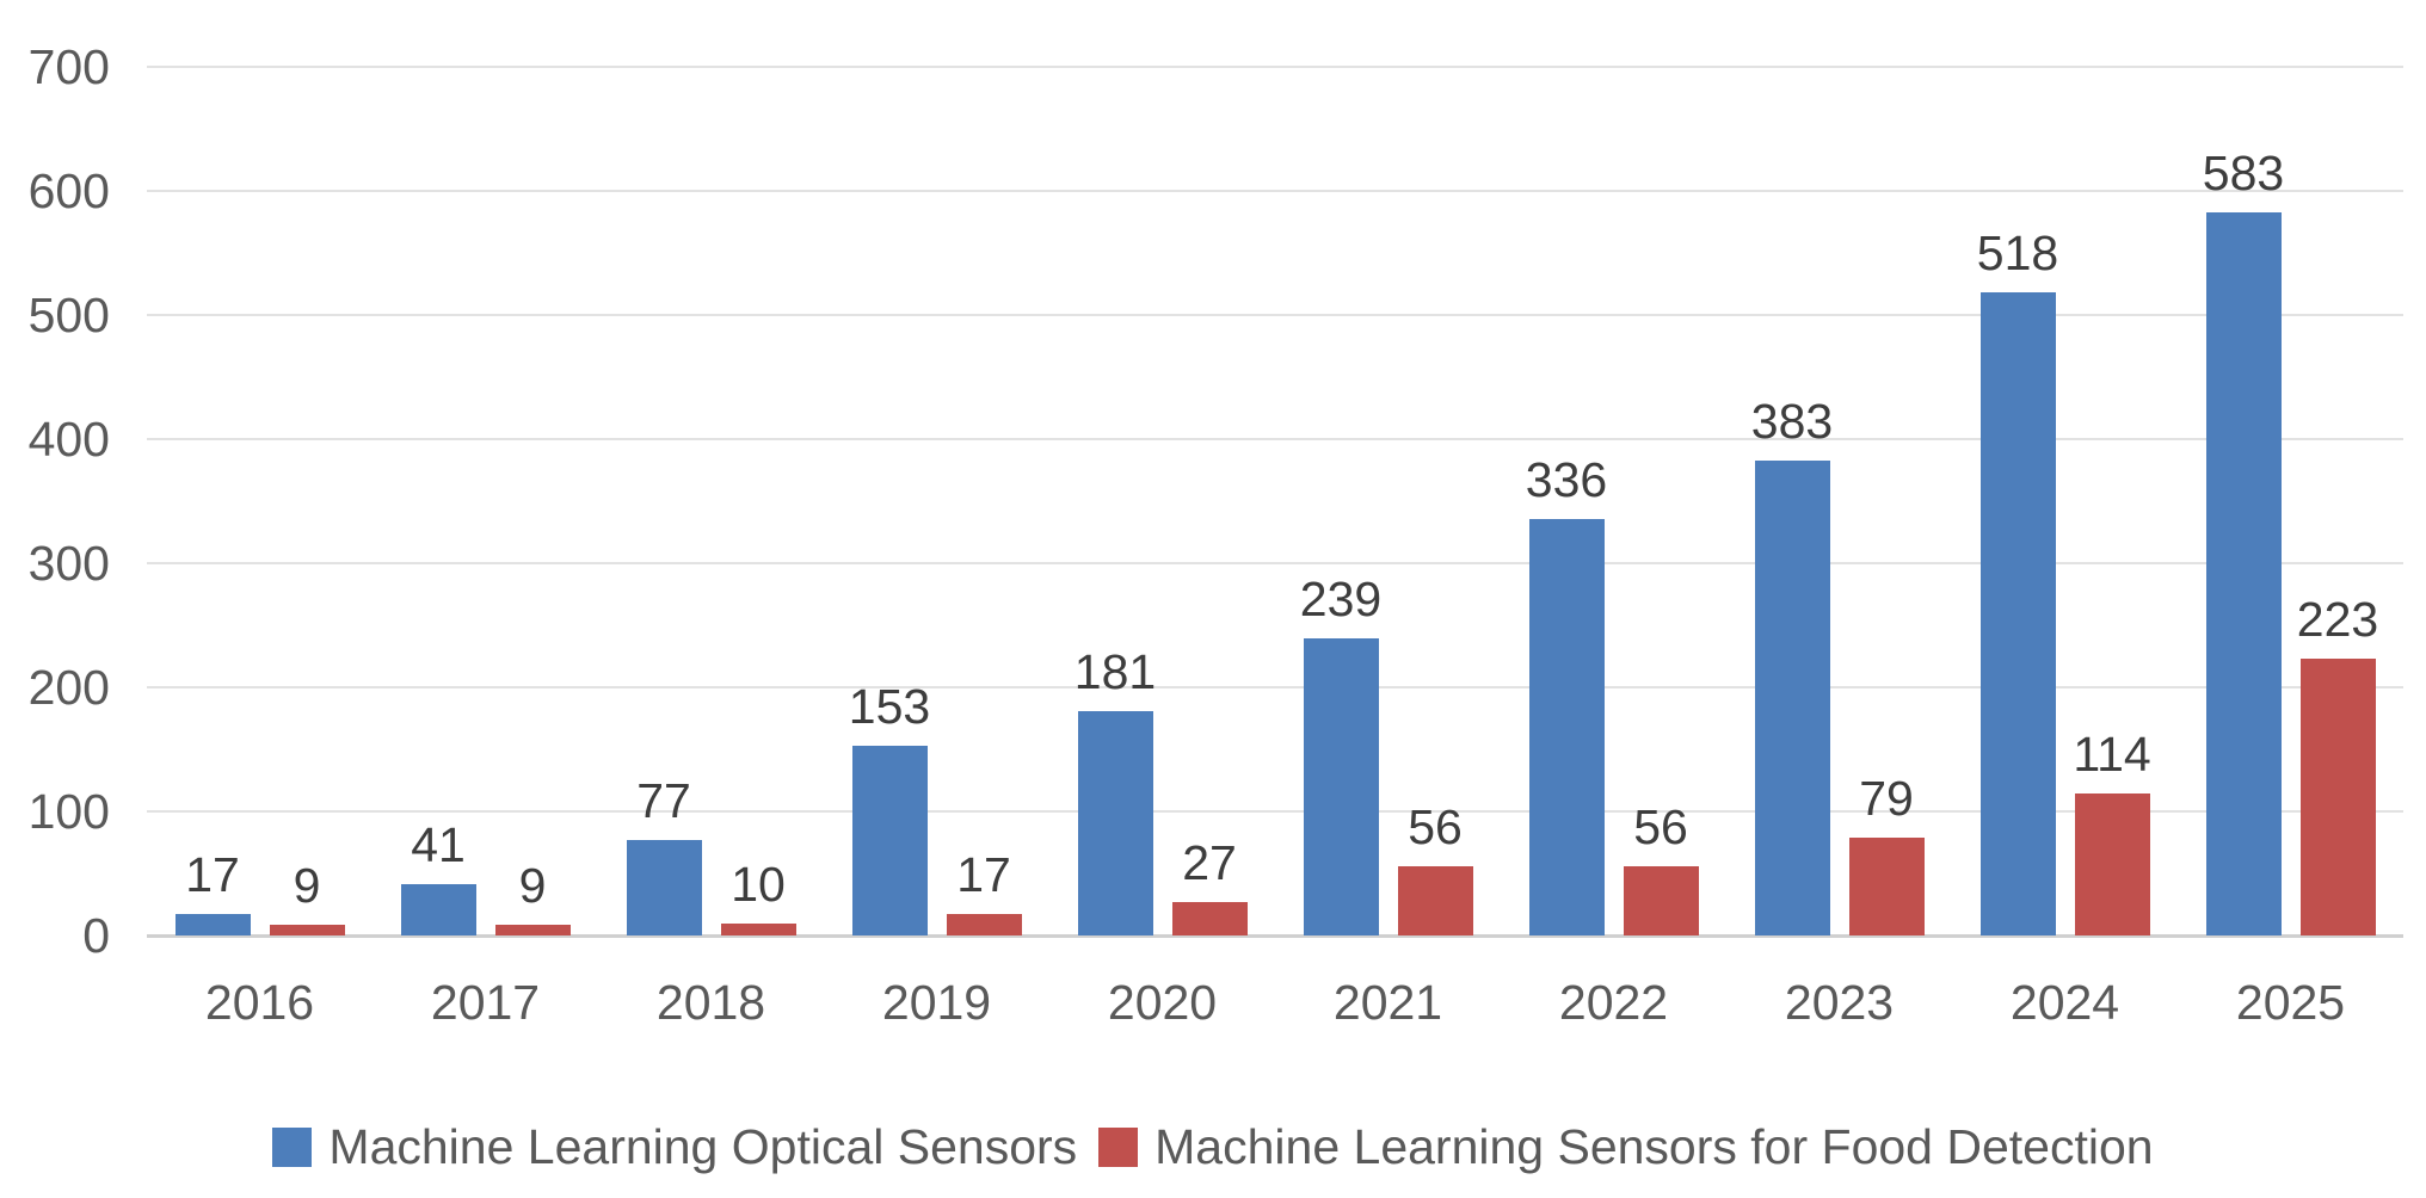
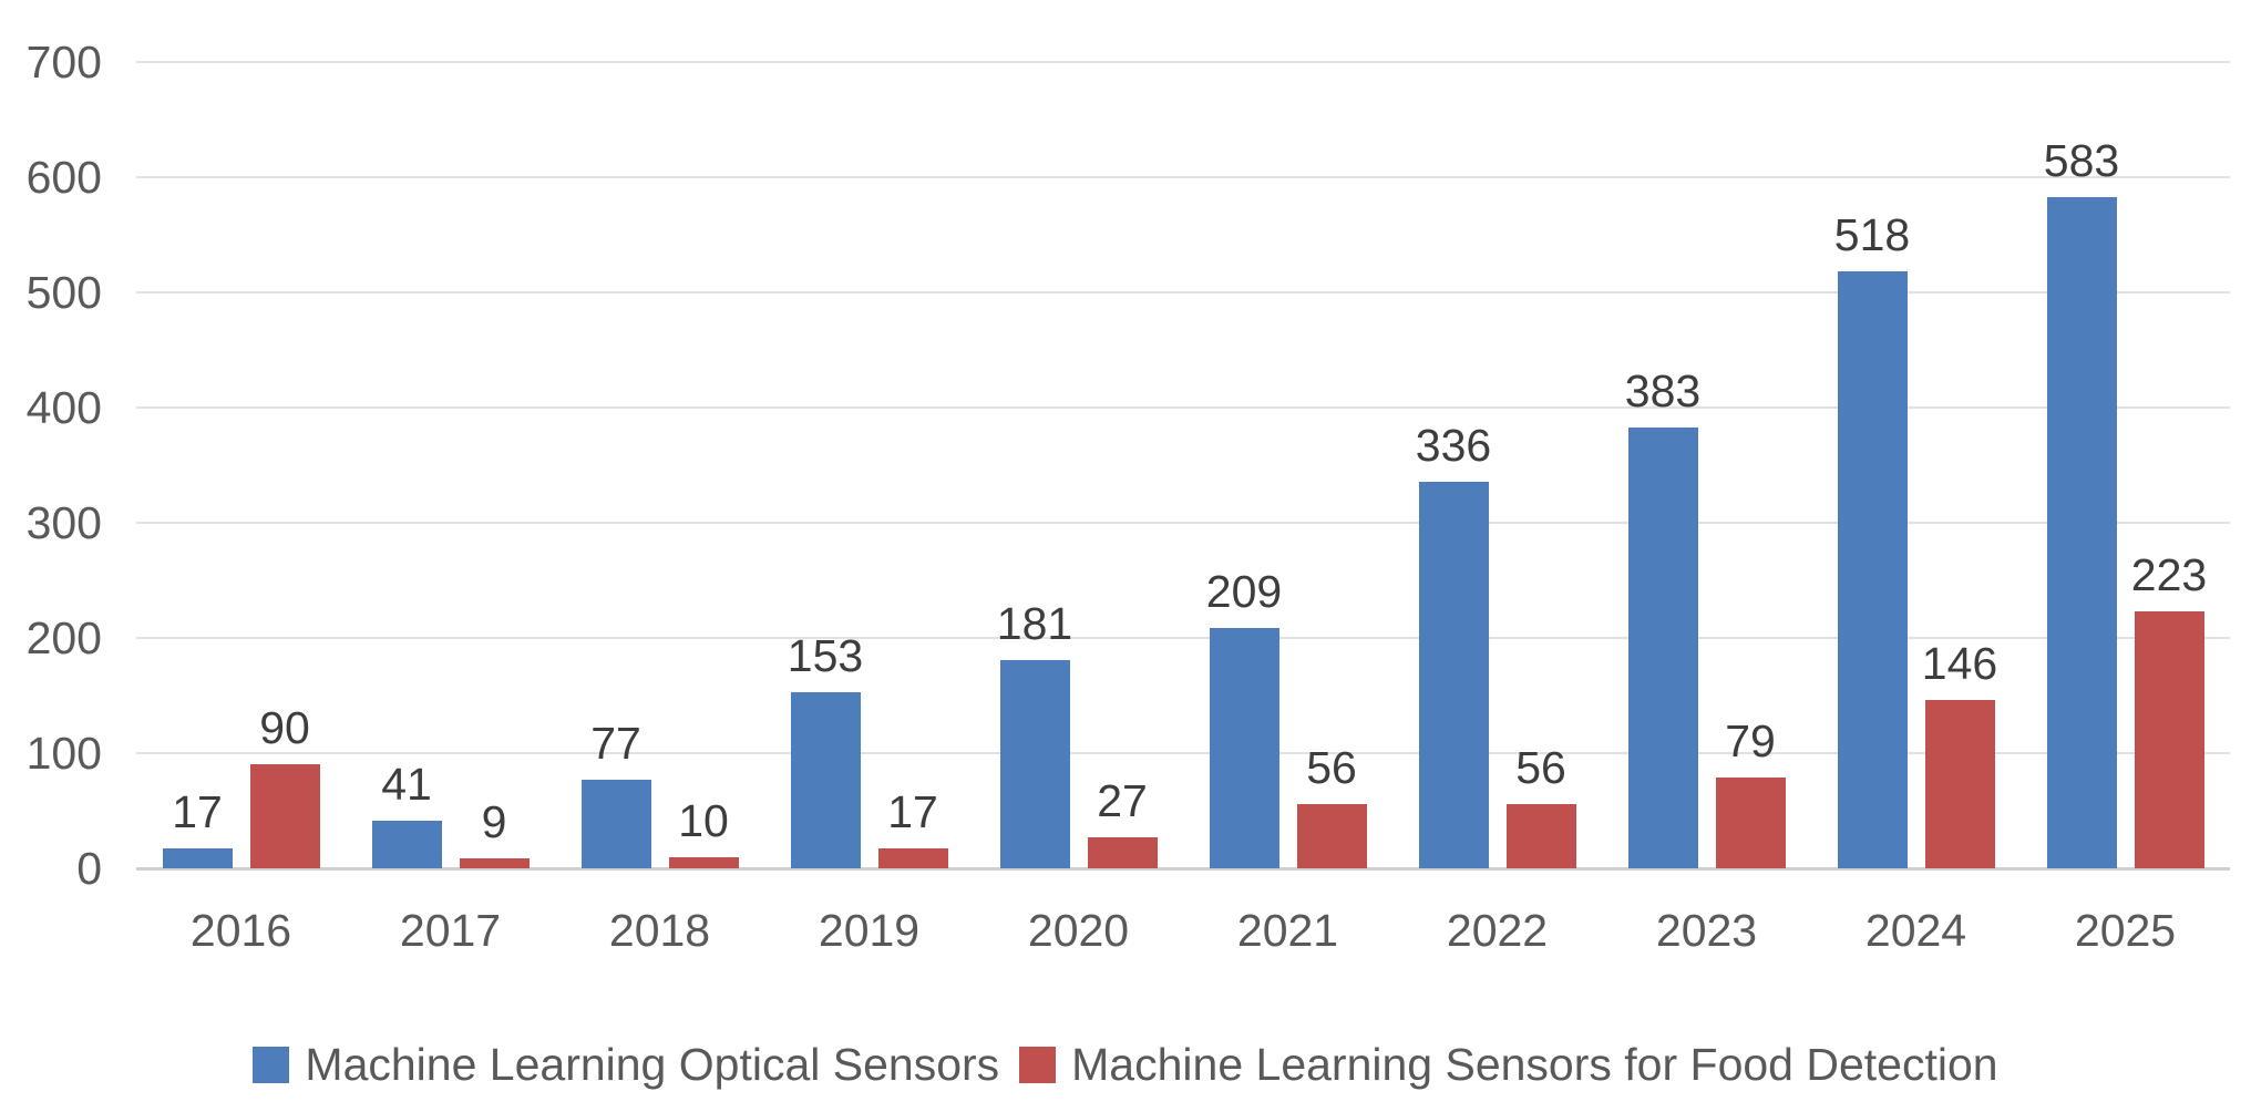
Machine Learning Sensors for Food Detection/2016: 9 -> 90
Machine Learning Optical Sensors/2021: 239 -> 209
Machine Learning Sensors for Food Detection/2024: 114 -> 146
